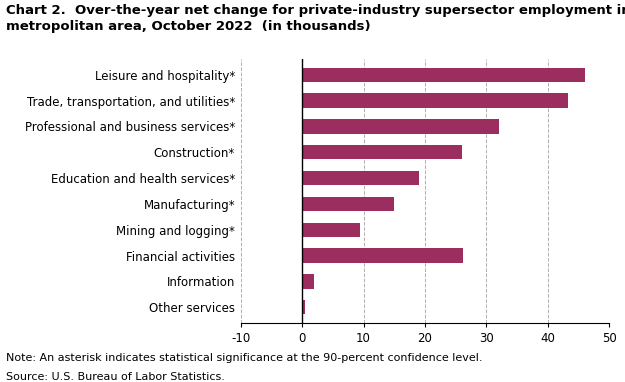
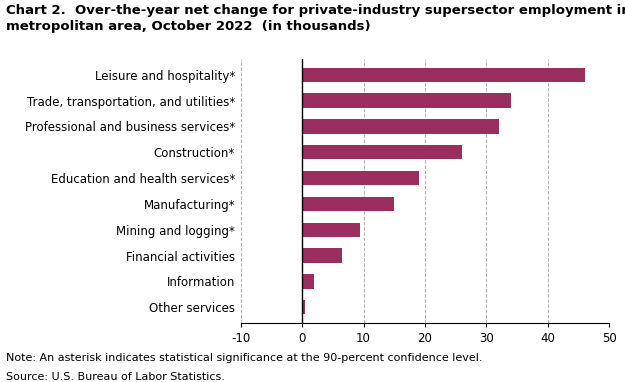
Trade, transportation, and utilities*: 43.2 -> 34.0
Financial activities: 26.2 -> 6.5
